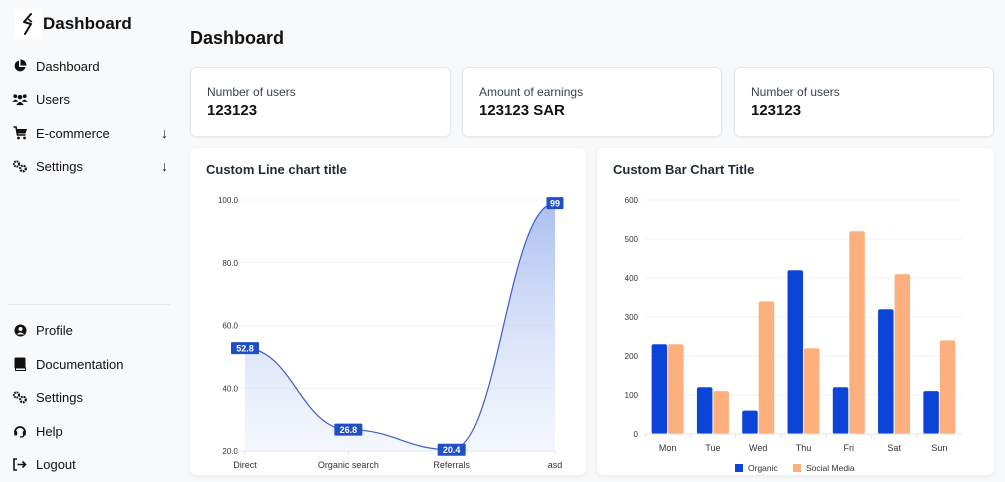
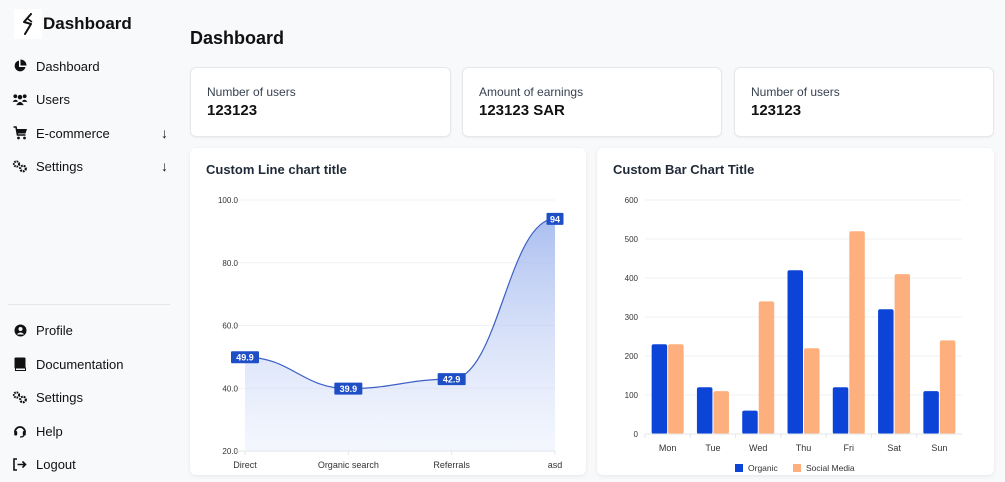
Custom Line chart title/Direct: 52.8 -> 49.9
Custom Line chart title/Organic search: 26.8 -> 39.9
Custom Line chart title/Referrals: 20.4 -> 42.9
Custom Line chart title/asd: 99 -> 94
